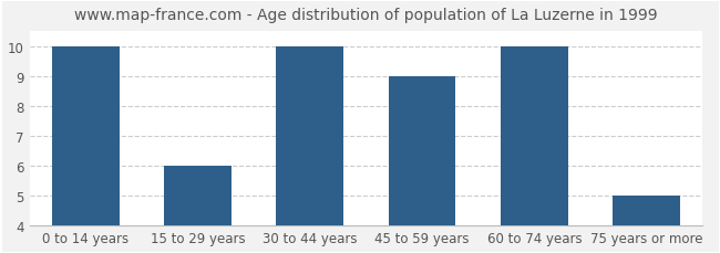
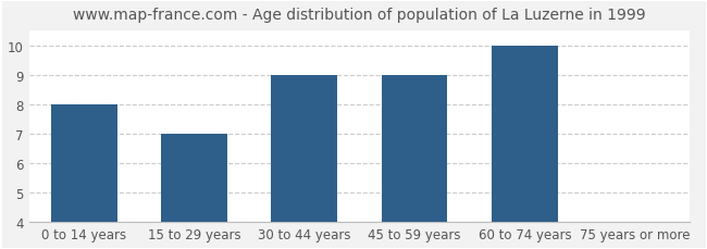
0 to 14 years: 10 -> 8
15 to 29 years: 6 -> 7
30 to 44 years: 10 -> 9
75 years or more: 5 -> 4
